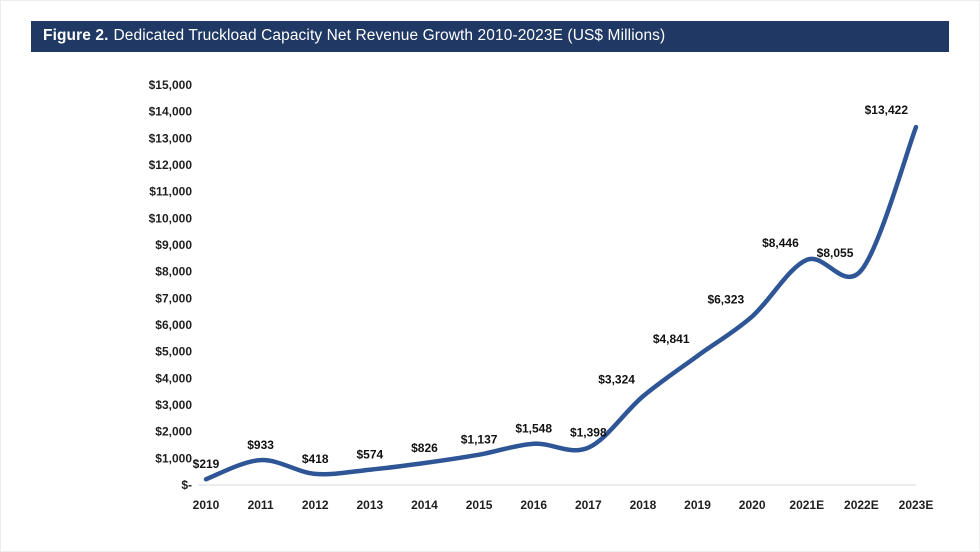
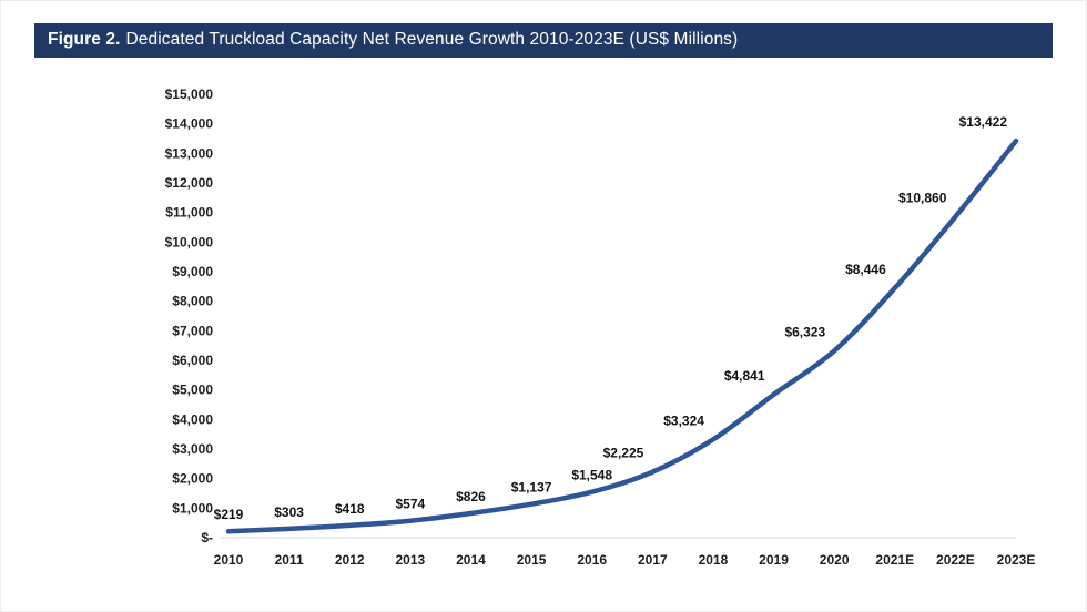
2011: $933 -> $303
2017: $1,398 -> $2,225
2022E: $8,055 -> $10,860
